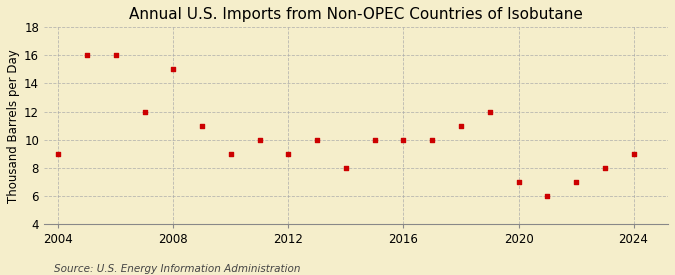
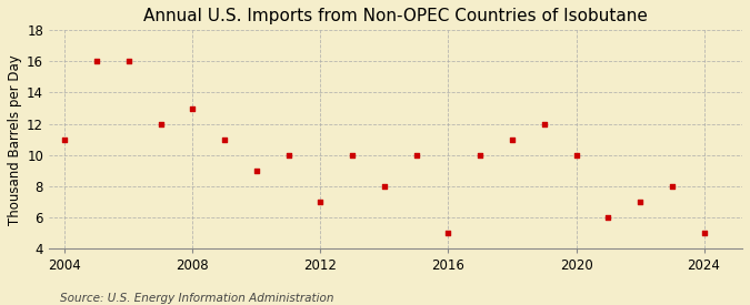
2004: 9 -> 11
2008: 15 -> 13
2012: 9 -> 7
2016: 10 -> 5
2020: 7 -> 10
2024: 9 -> 5
